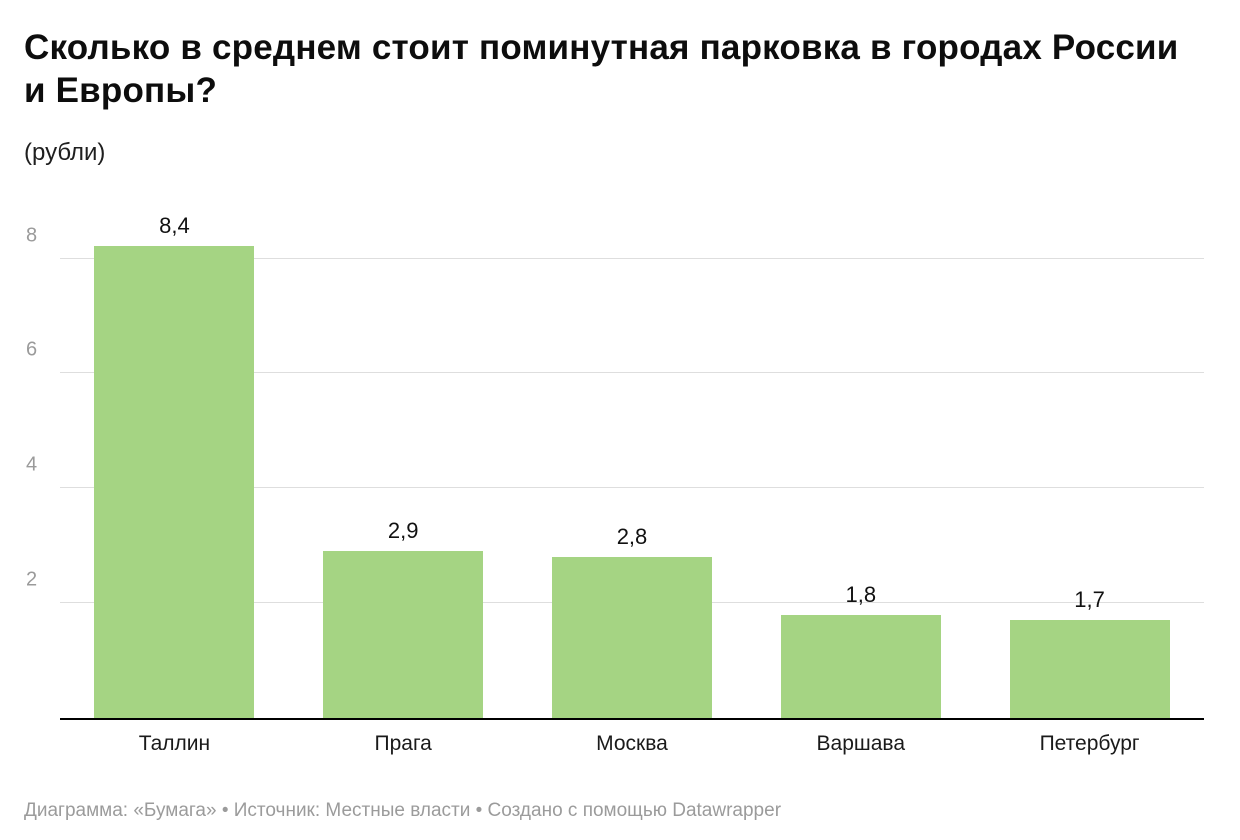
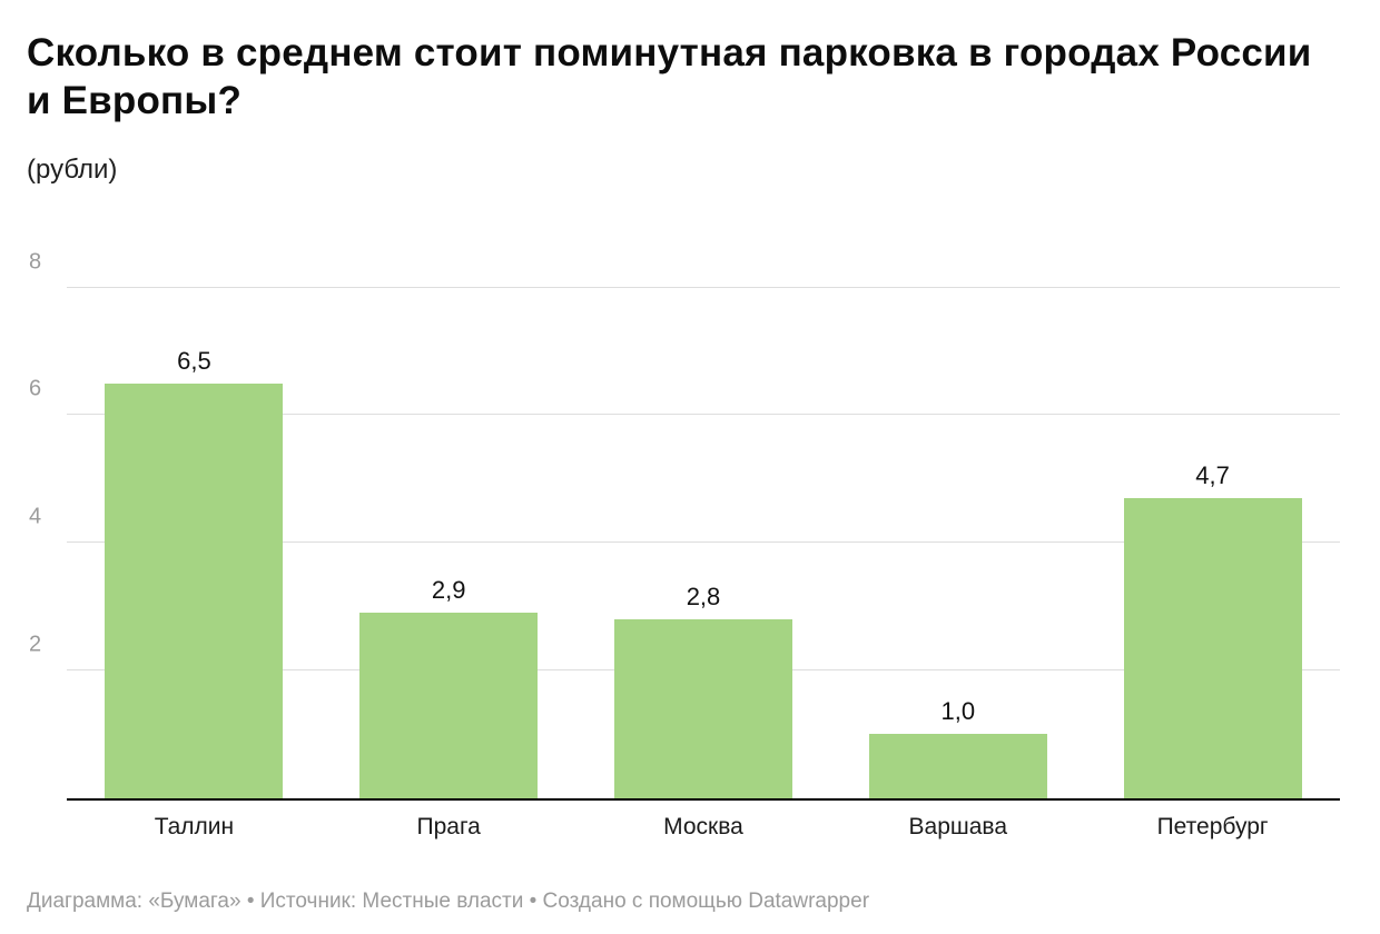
Таллин: 8,4 -> 6,5
Варшава: 1,8 -> 1,0
Петербург: 1,7 -> 4,7
